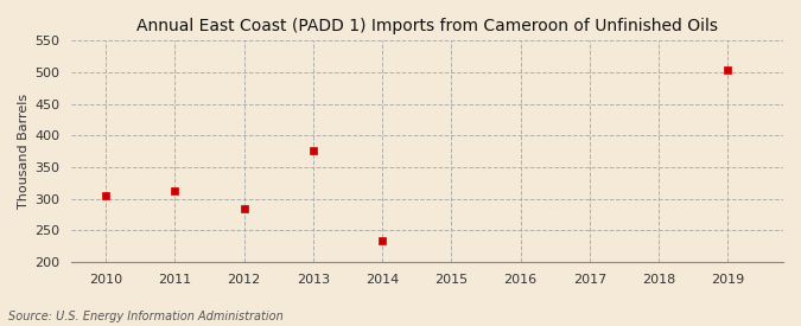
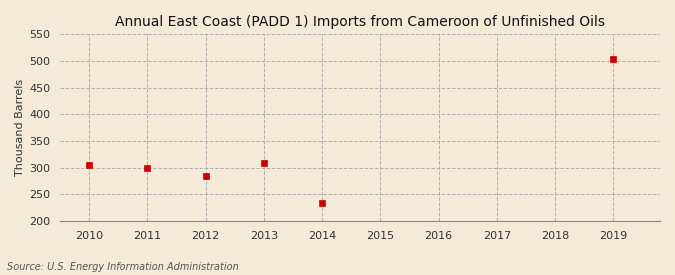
2011: 312 -> 299
2013: 376 -> 308
